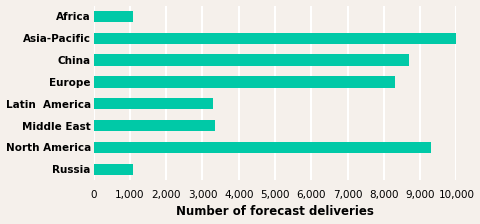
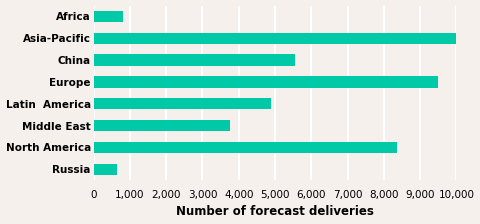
Africa: 1,100 -> 800
China: 8,700 -> 5,550
Europe: 8,300 -> 9,500
Latin America: 3,300 -> 4,900
Middle East: 3,350 -> 3,750
North America: 9,300 -> 8,350
Russia: 1,100 -> 650
